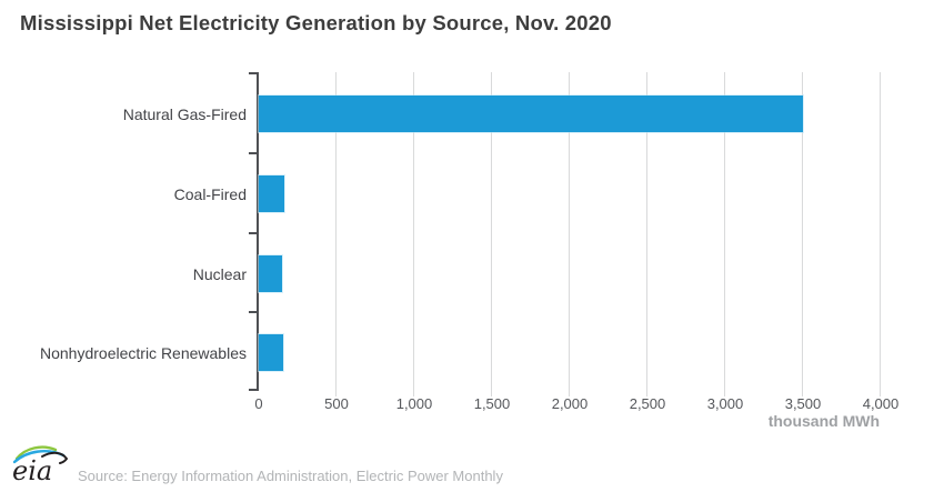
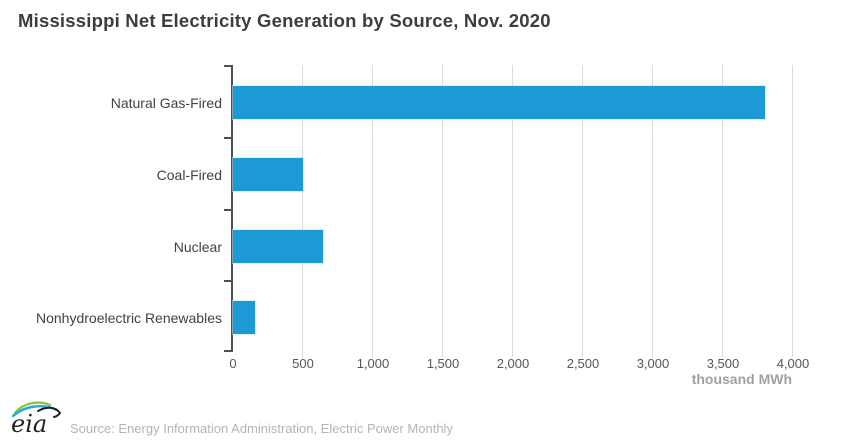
Natural Gas-Fired: 3500 -> 3800
Coal-Fired: 160 -> 500
Nuclear: 150 -> 640
